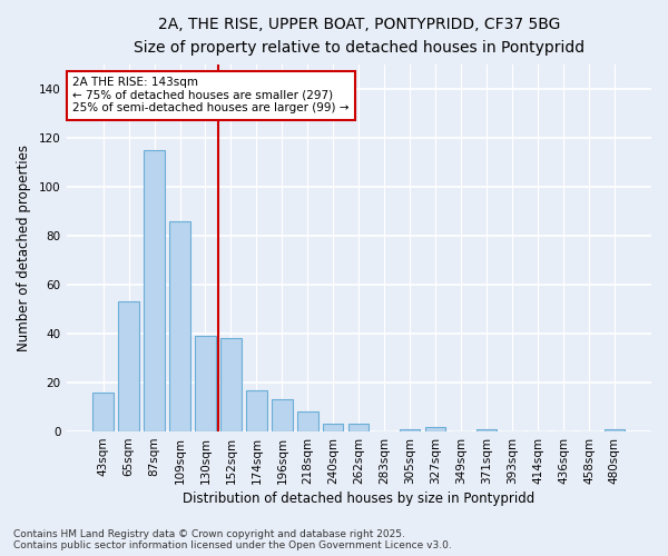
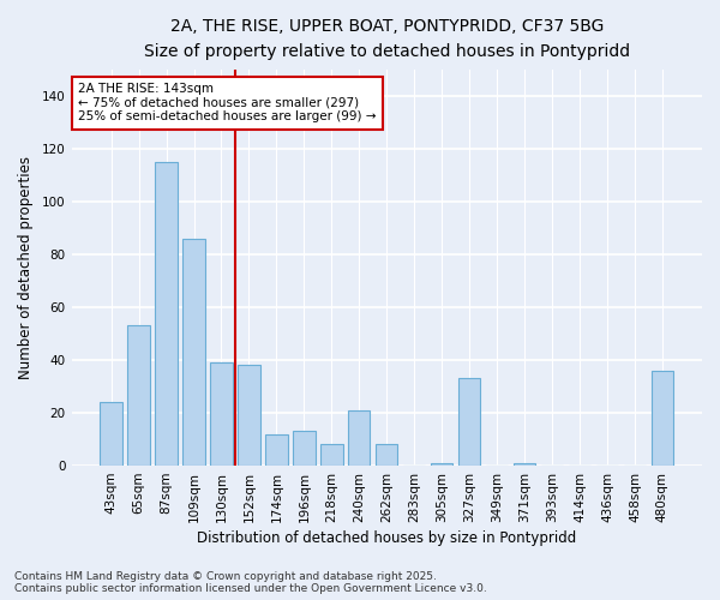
43sqm: 16 -> 24
174sqm: 17 -> 12
240sqm: 3 -> 21
262sqm: 3 -> 8
327sqm: 2 -> 33
480sqm: 1 -> 36
